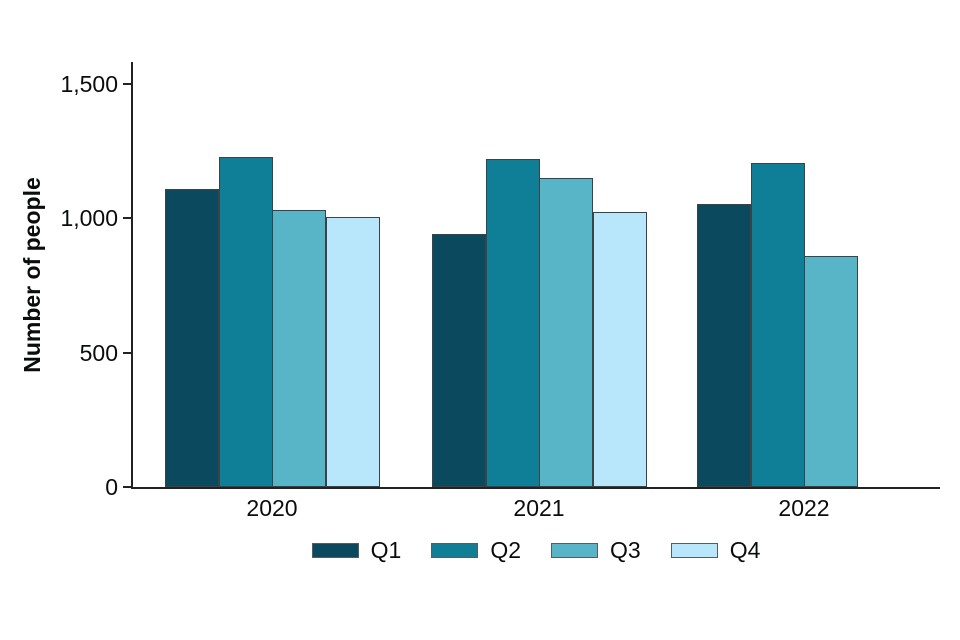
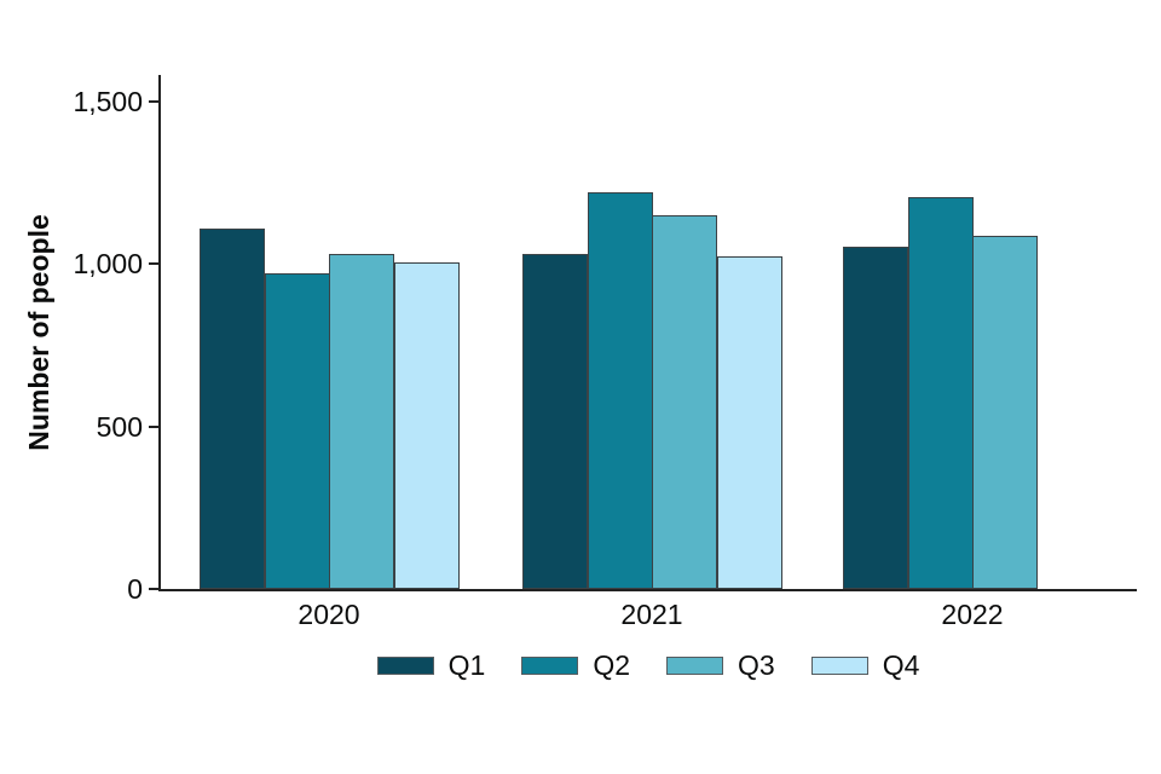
Q2/2020: 1230 -> 970
Q1/2021: 940 -> 1030
Q3/2022: 860 -> 1080
